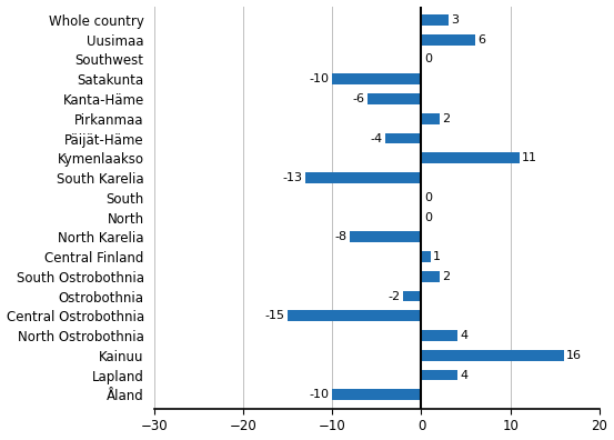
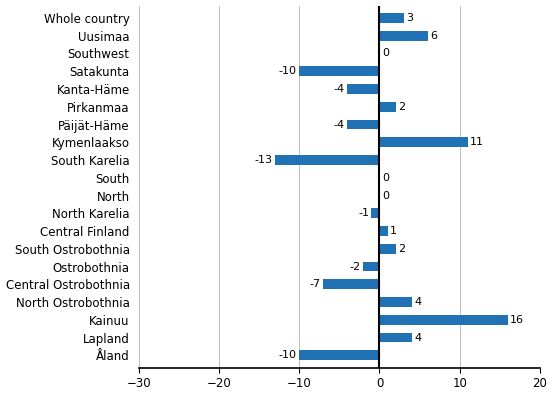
Kanta-Häme: -6 -> -4
North Karelia: -8 -> -1
Central Ostrobothnia: -15 -> -7
